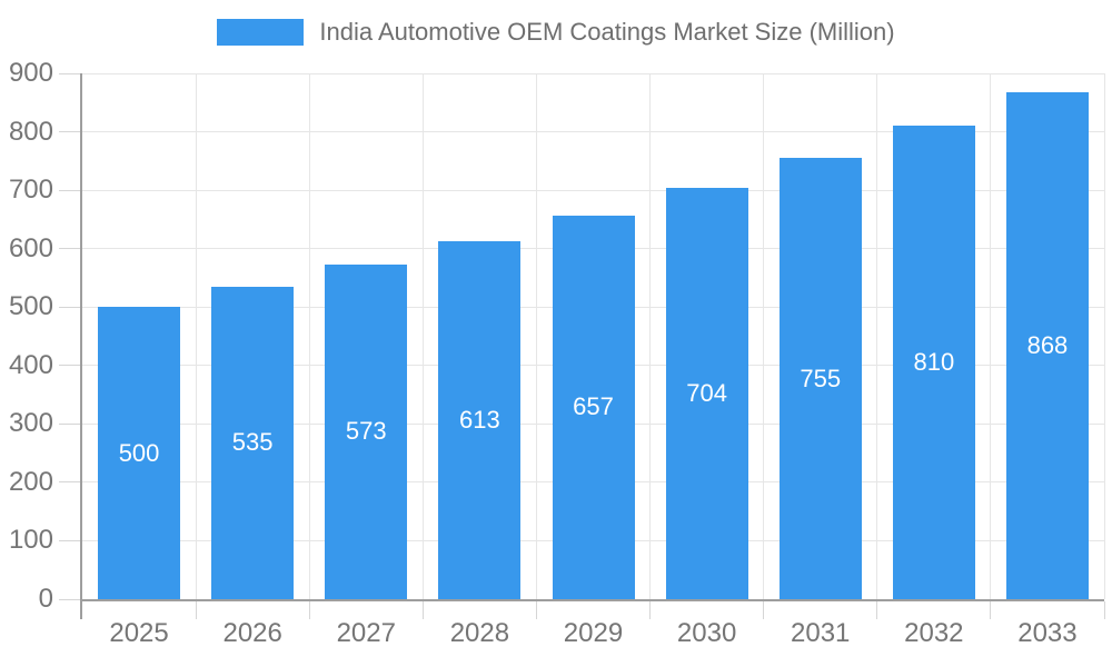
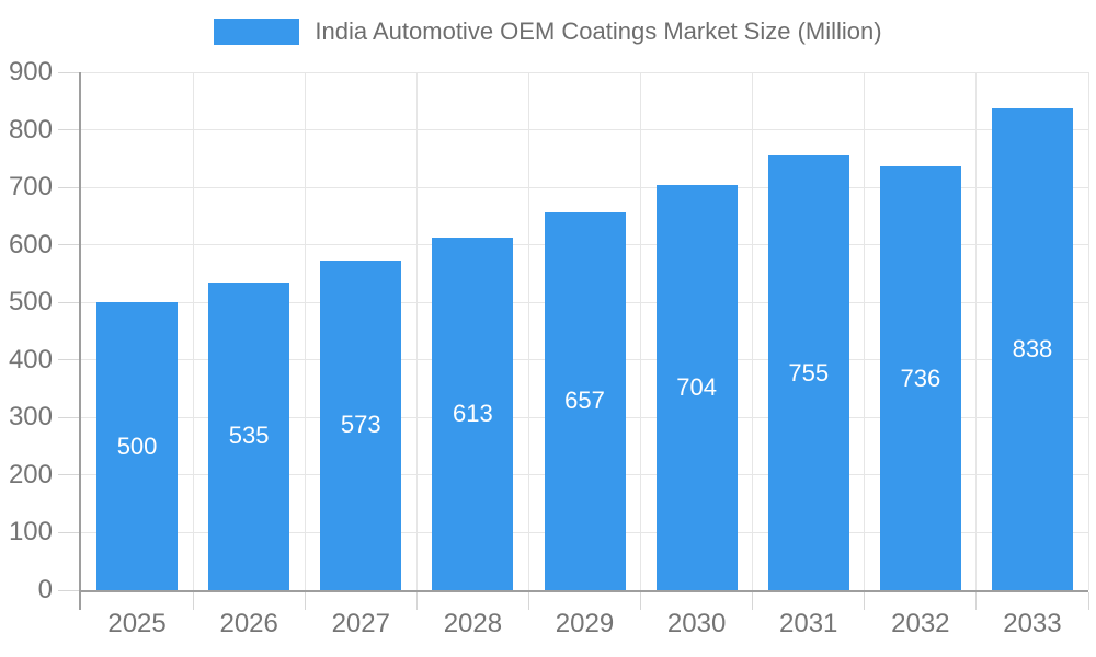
2032: 810 -> 736
2033: 868 -> 838
